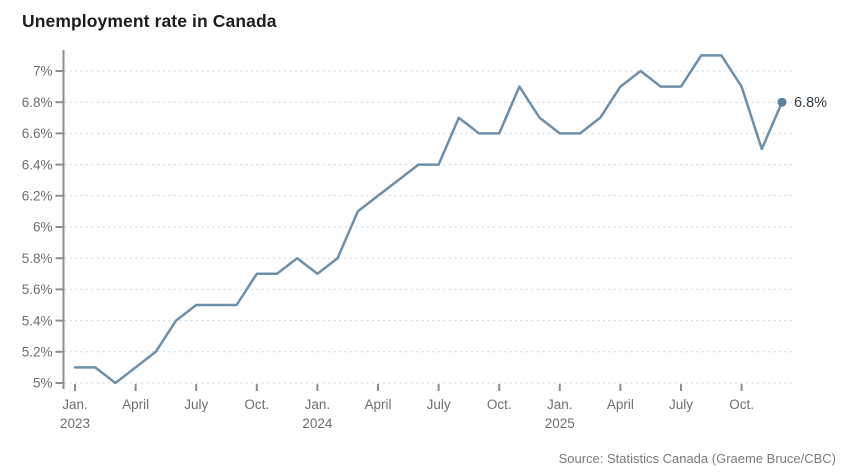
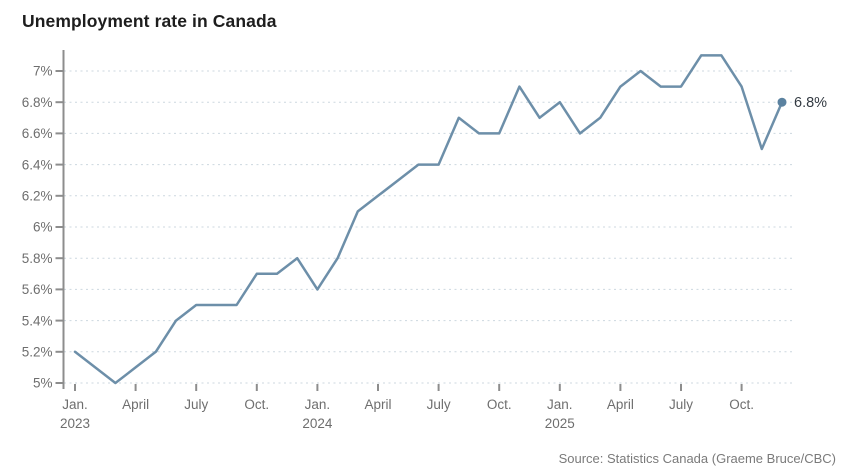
Jan. 2023: 5.1% -> 5.2%
Jan. 2024: 5.7% -> 5.6%
Jan. 2025: 6.6% -> 6.8%
